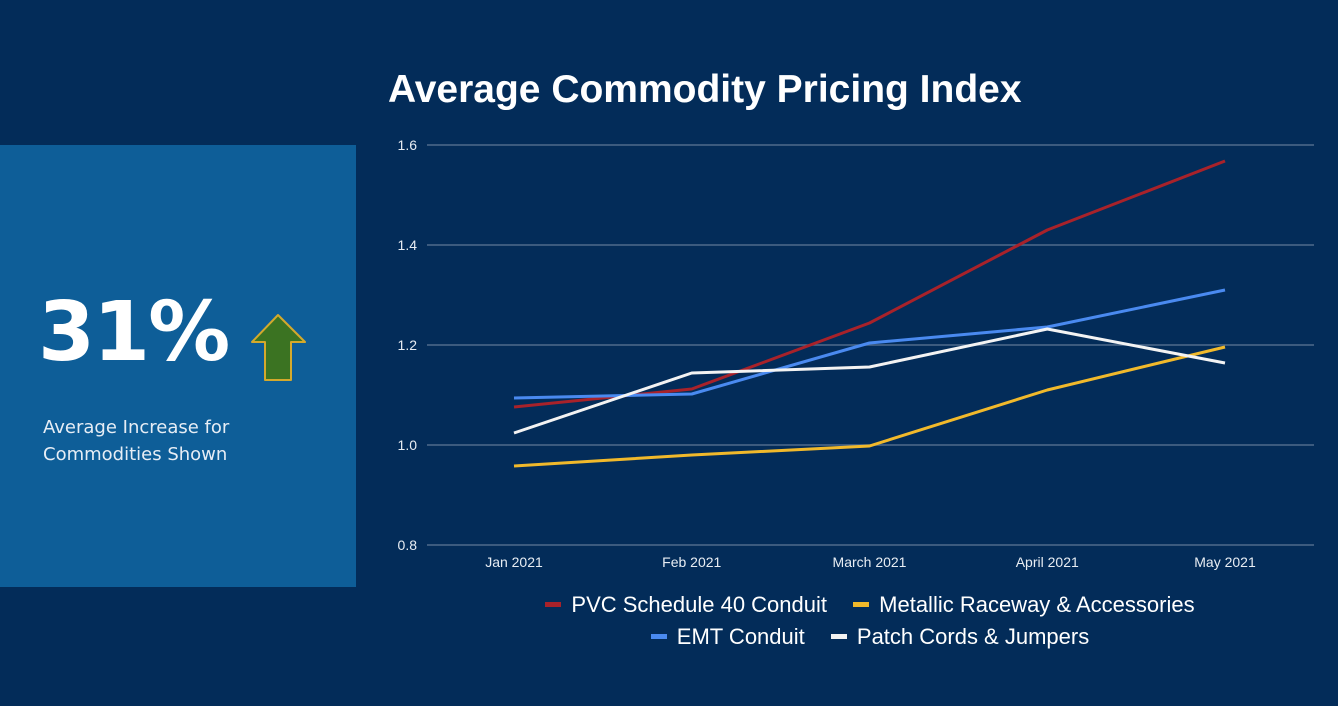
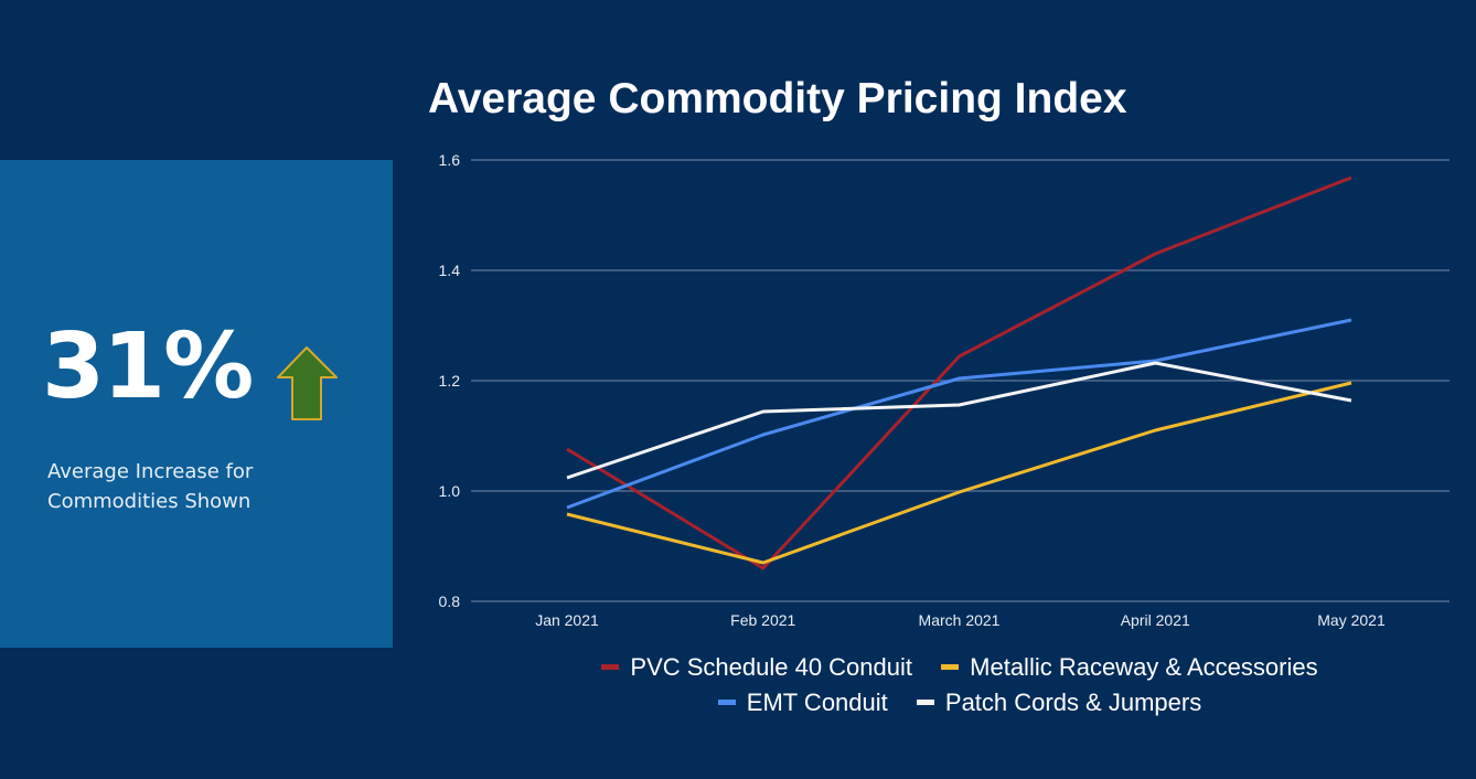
EMT Conduit/Jan 2021: 1.09 -> 0.97
PVC Schedule 40 Conduit/Feb 2021: 1.11 -> 0.86
Metallic Raceway & Accessories/Feb 2021: 0.98 -> 0.87
